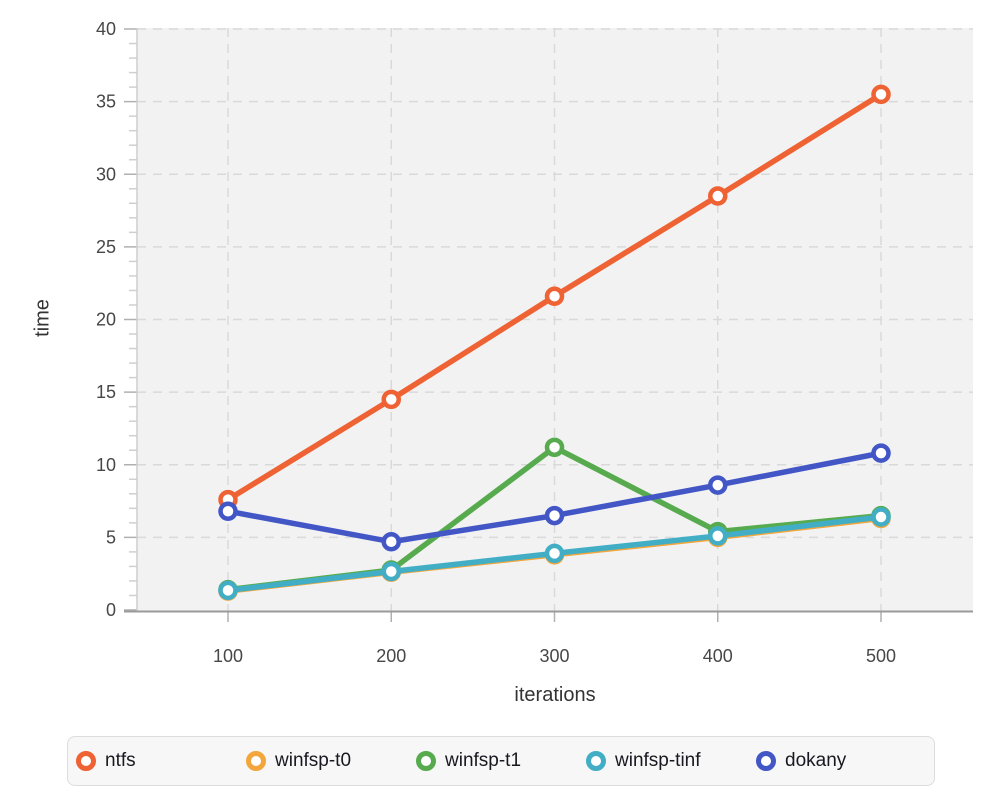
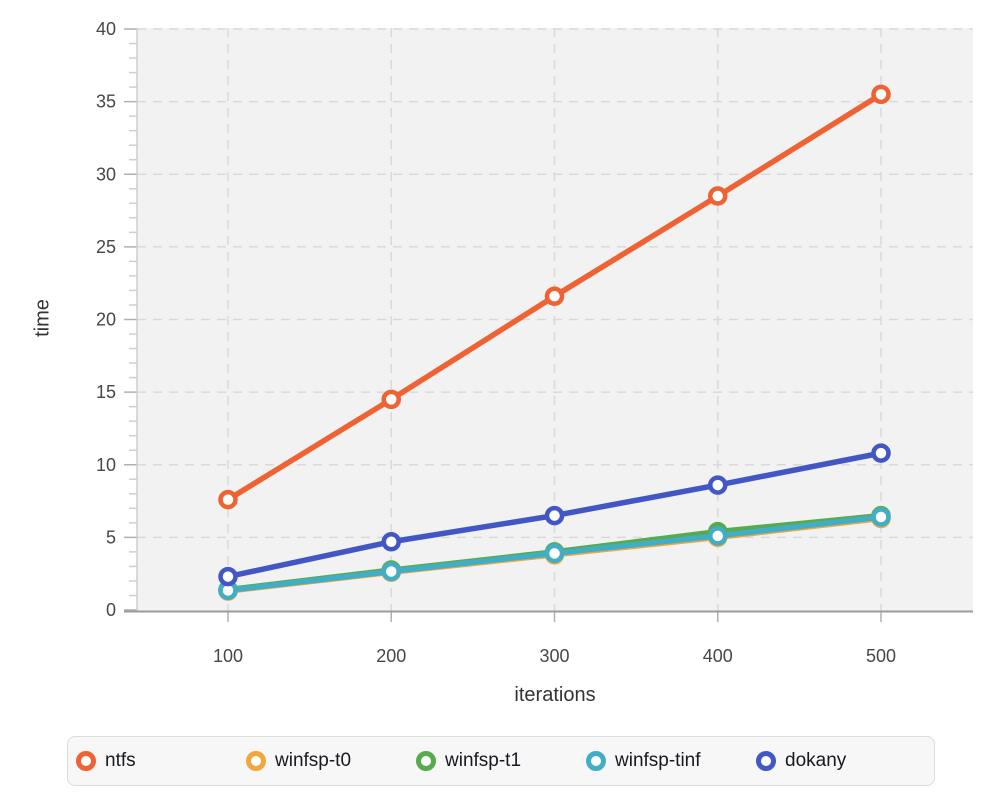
dokany/100: 6.8 -> 2.3
winfsp-t1/300: 11.2 -> 4.0
